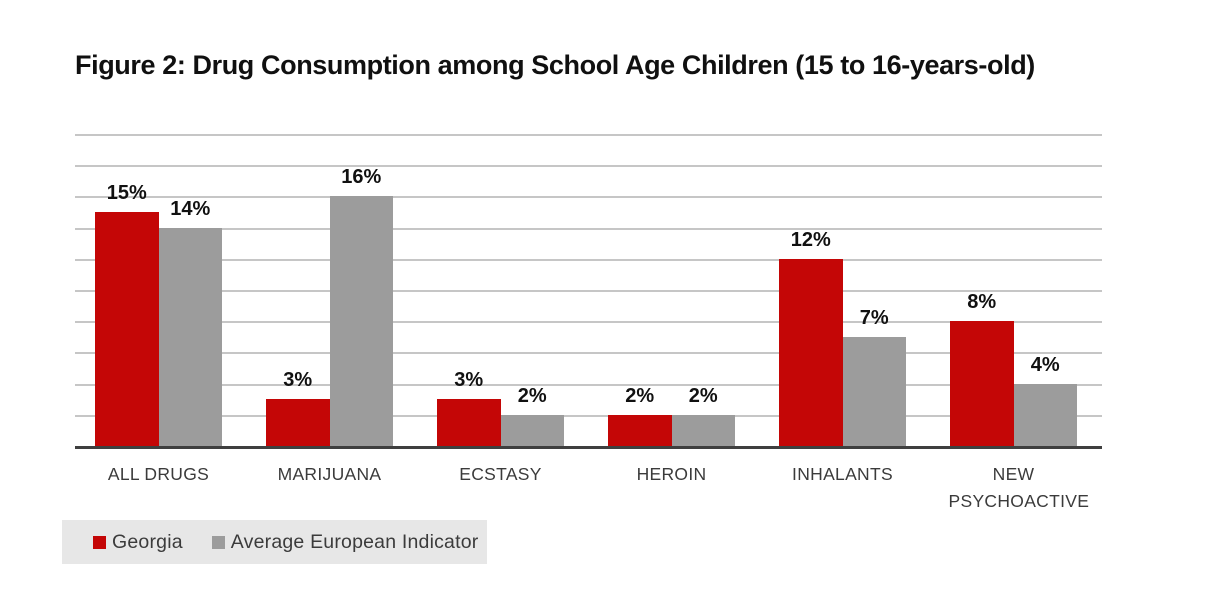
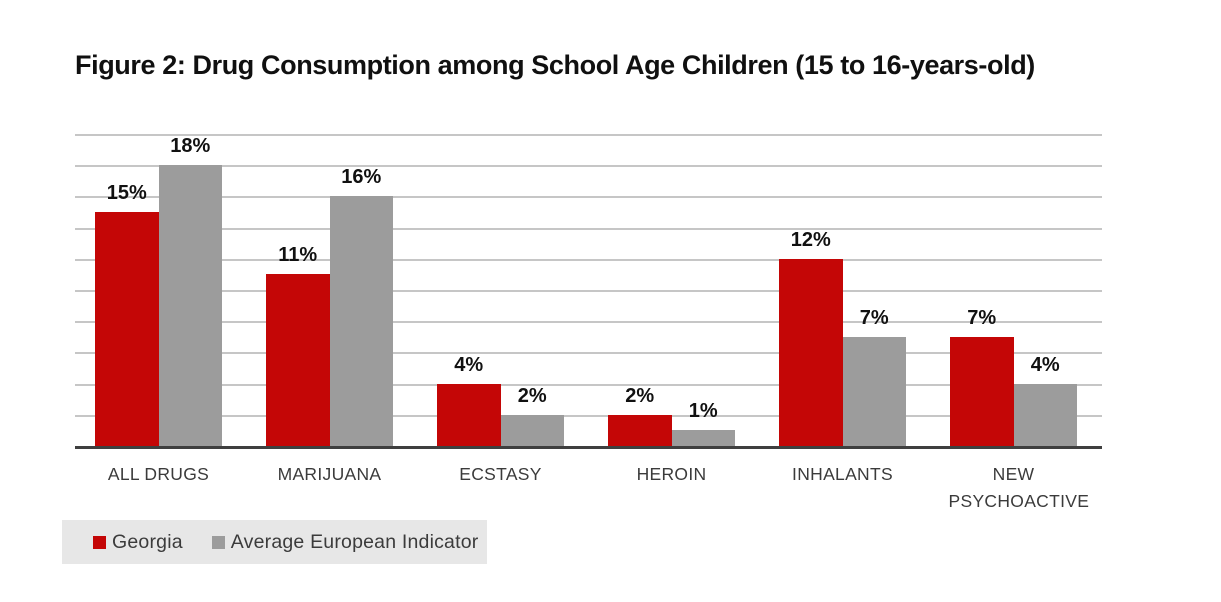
Average European Indicator/ALL DRUGS: 14% -> 18%
Georgia/MARIJUANA: 3% -> 11%
Georgia/ECSTASY: 3% -> 4%
Average European Indicator/HEROIN: 2% -> 1%
Georgia/NEW PSYCHOACTIVE: 8% -> 7%
